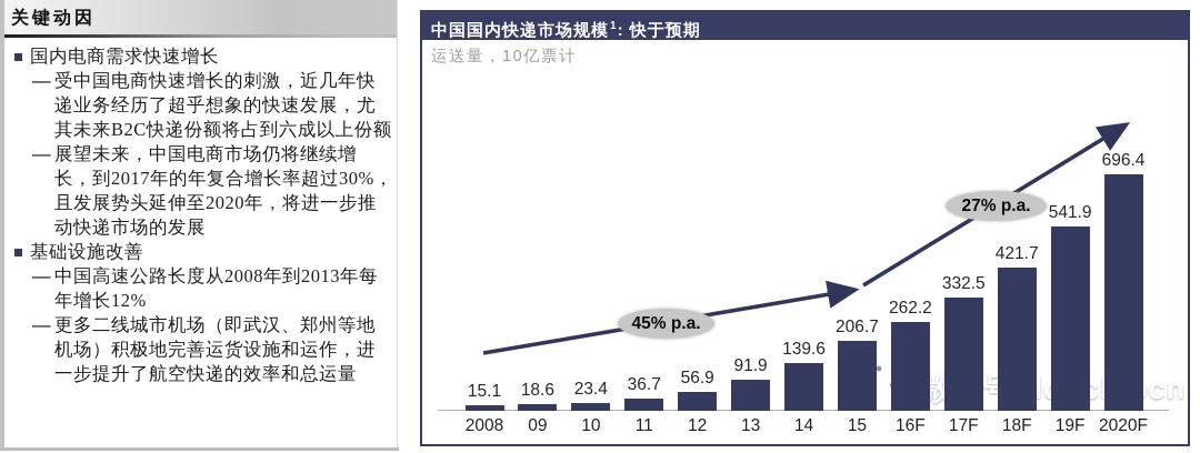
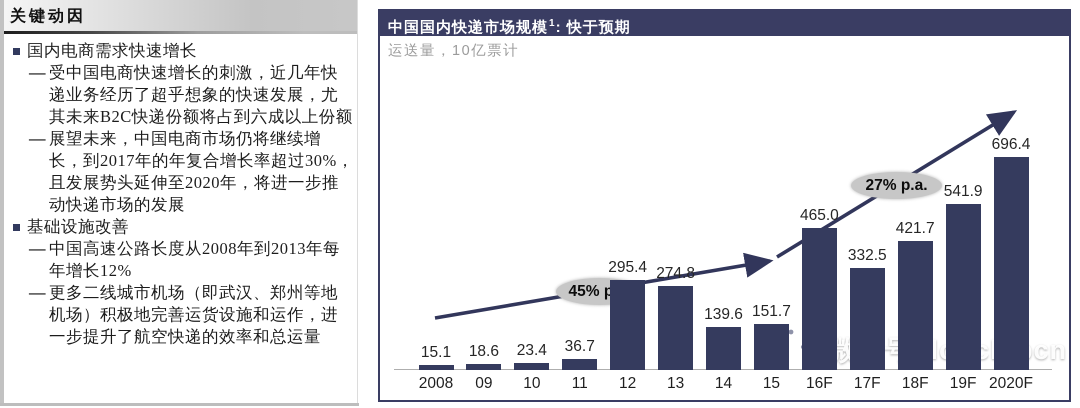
12: 56.9 -> 295.4
13: 91.9 -> 274.8
15: 206.7 -> 151.7
16F: 262.2 -> 465.0
